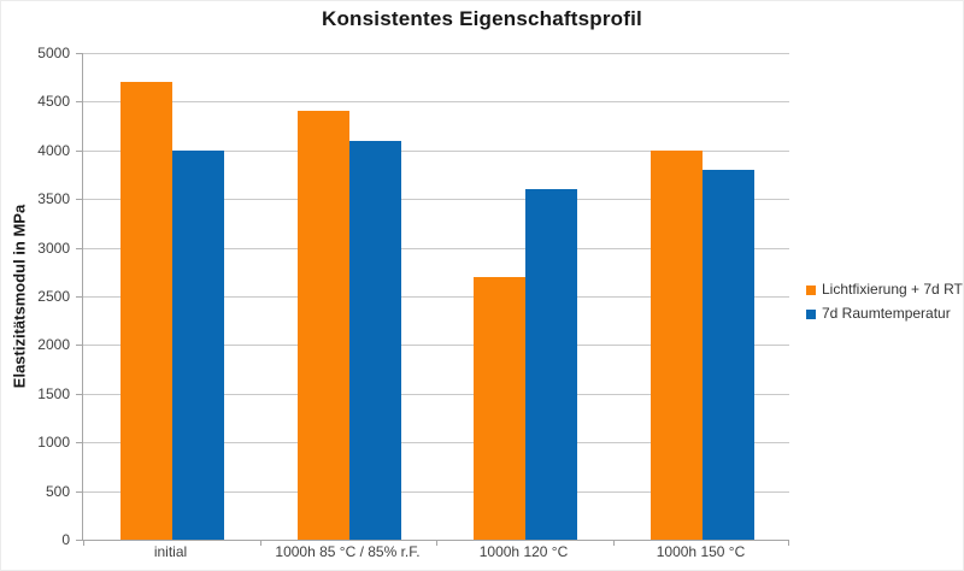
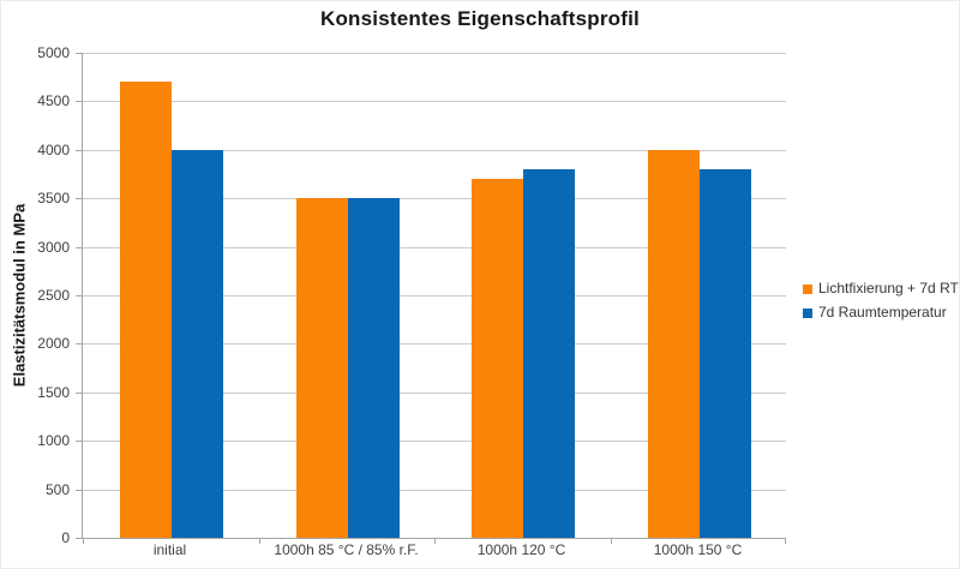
Lichtfixierung + 7d RT/1000h 85 °C / 85% r.F.: 4400 -> 3500
7d Raumtemperatur/1000h 85 °C / 85% r.F.: 4100 -> 3500
Lichtfixierung + 7d RT/1000h 120 °C: 2700 -> 3700
7d Raumtemperatur/1000h 120 °C: 3600 -> 3800
